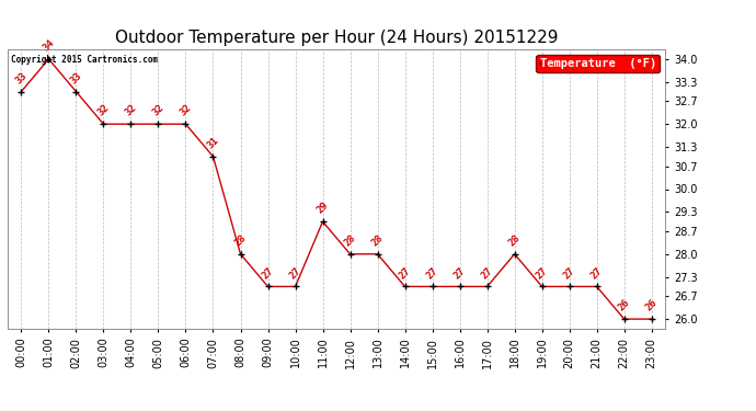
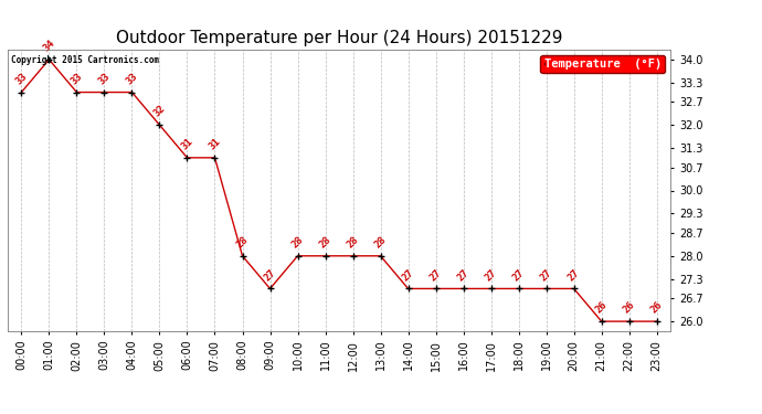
03:00: 32 -> 33
04:00: 32 -> 33
06:00: 32 -> 31
10:00: 27 -> 28
11:00: 29 -> 28
18:00: 28 -> 27
21:00: 27 -> 26
